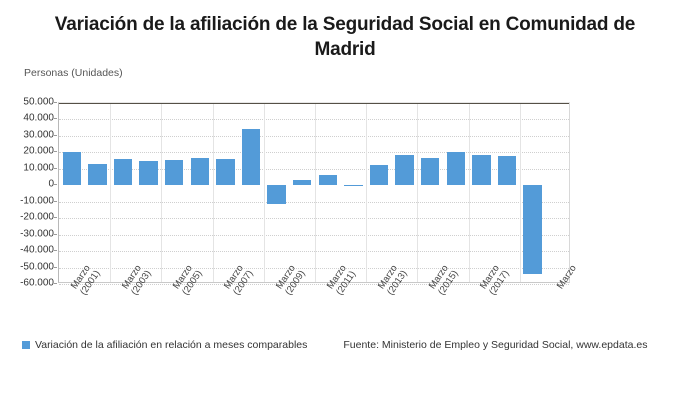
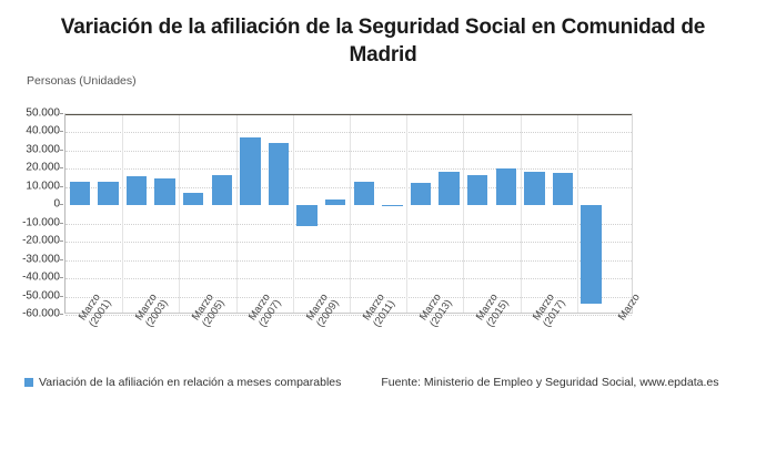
Marzo (2001): 20000 -> 13000
Marzo (2005): 16000 -> 7000
Marzo (2007): 16000 -> 37000
Marzo (2011): 6000 -> 13000
